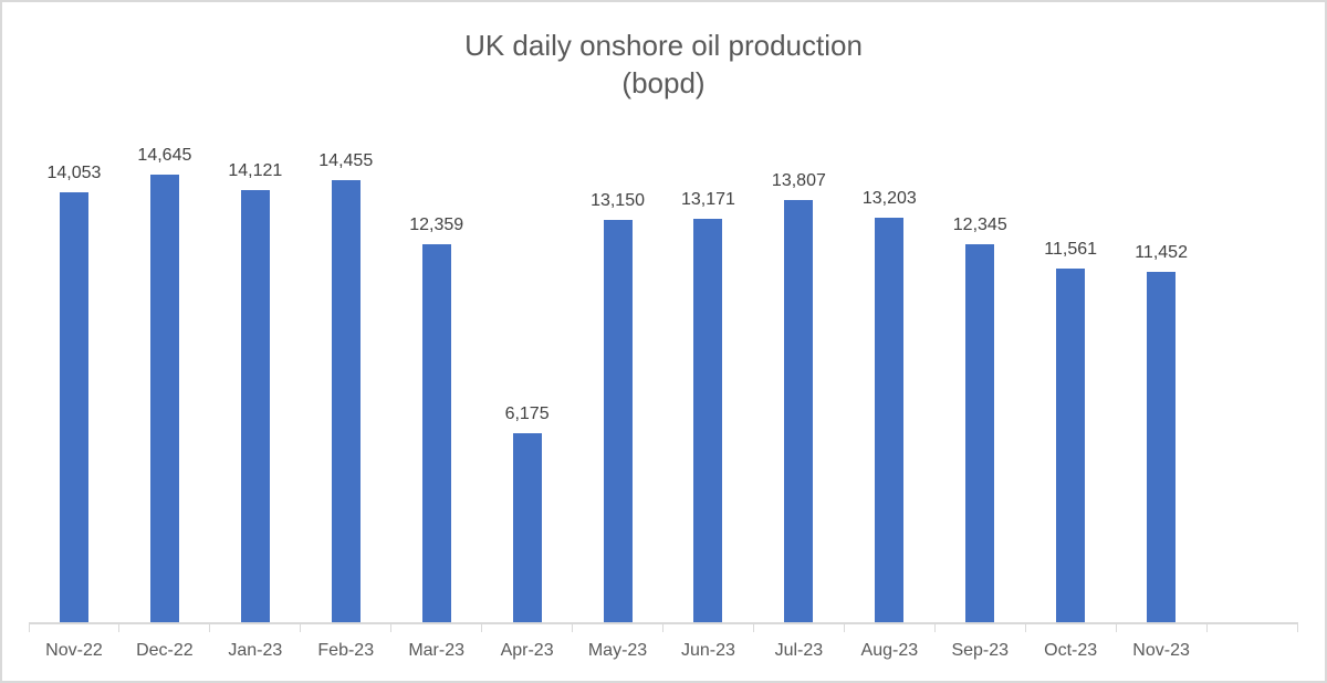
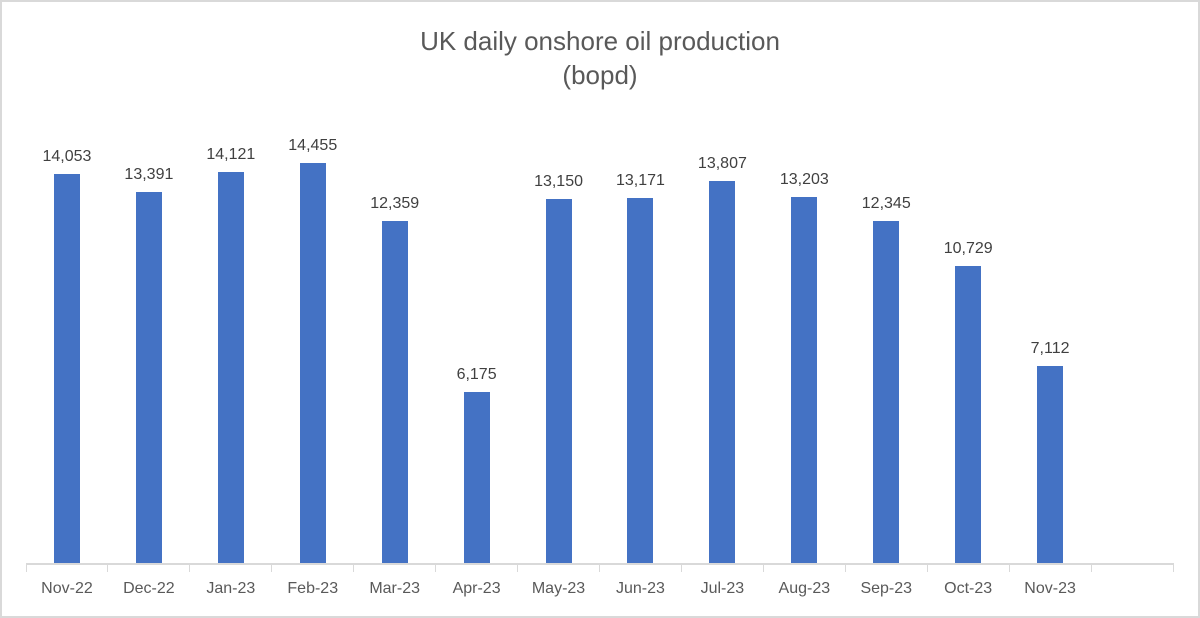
Dec-22: 14,645 -> 13,391
Oct-23: 11,561 -> 10,729
Nov-23: 11,452 -> 7,112
